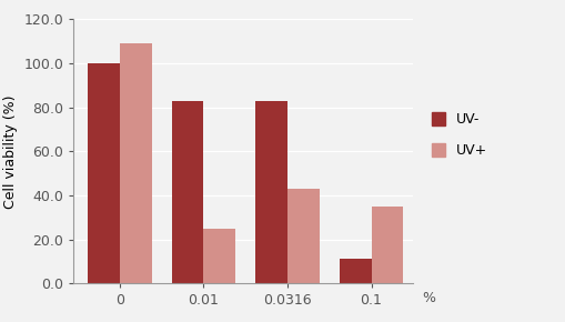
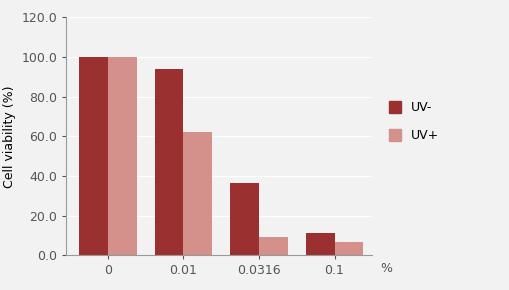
UV+/0: 109 -> 100
UV-/0.01: 83 -> 94
UV+/0.01: 25 -> 62
UV-/0.0316: 83 -> 36
UV+/0.0316: 43 -> 9
UV+/0.1: 35 -> 6
